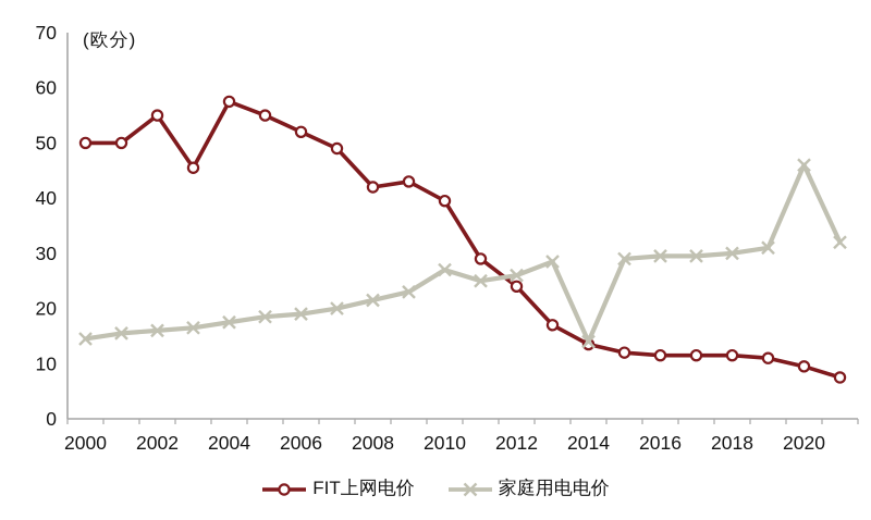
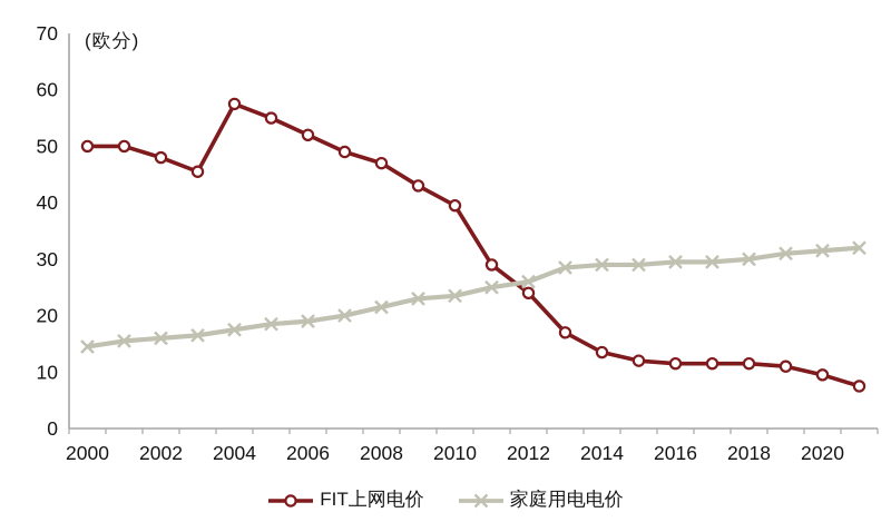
FIT上网电价/2002: 55 -> 48
FIT上网电价/2008: 42 -> 47
家庭用电电价/2010: 27 -> 24
家庭用电电价/2014: 14 -> 29
家庭用电电价/2020: 46 -> 32
